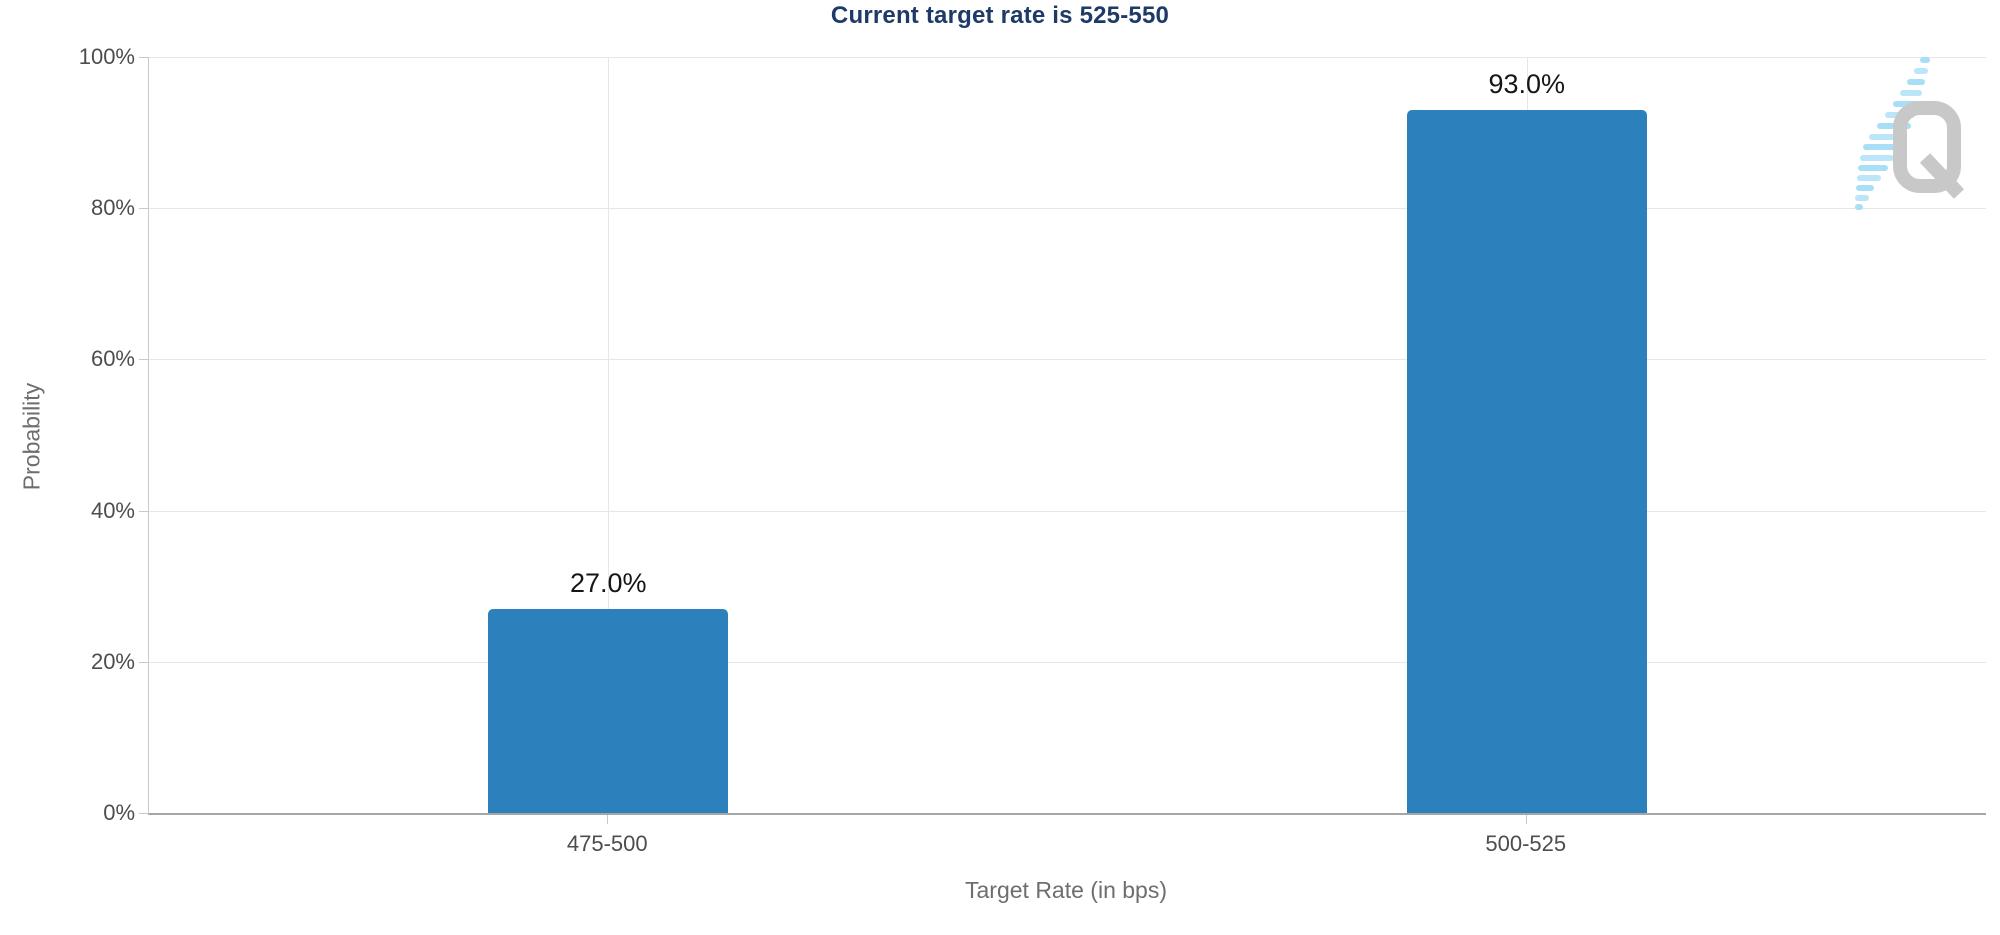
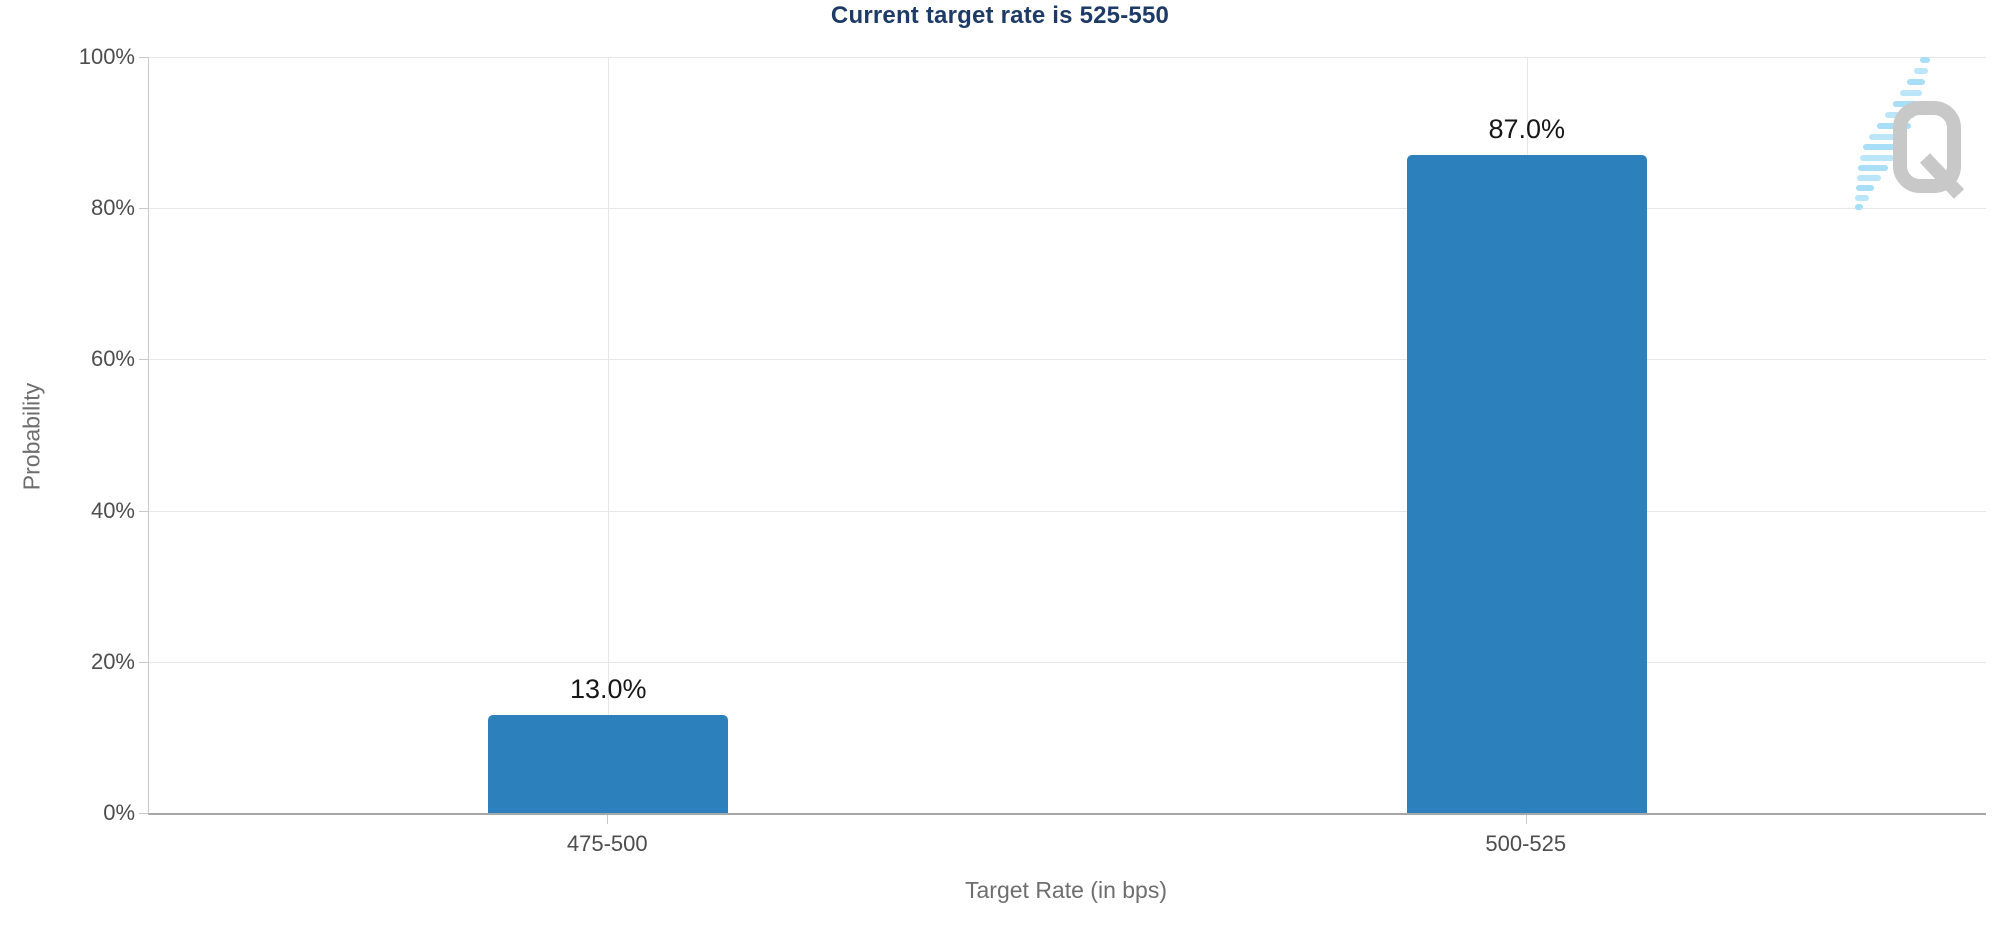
475-500: 27.0% -> 13.0%
500-525: 93.0% -> 87.0%
